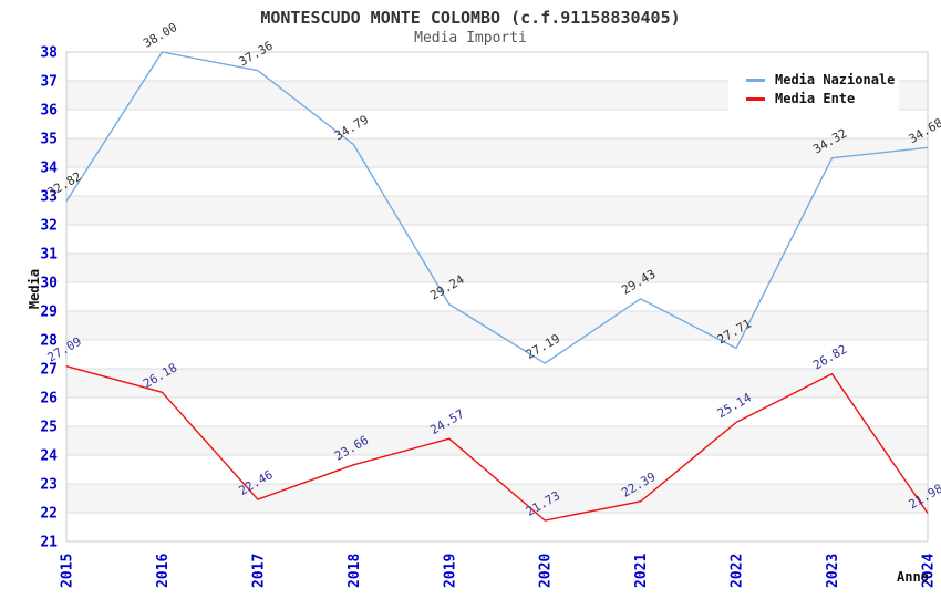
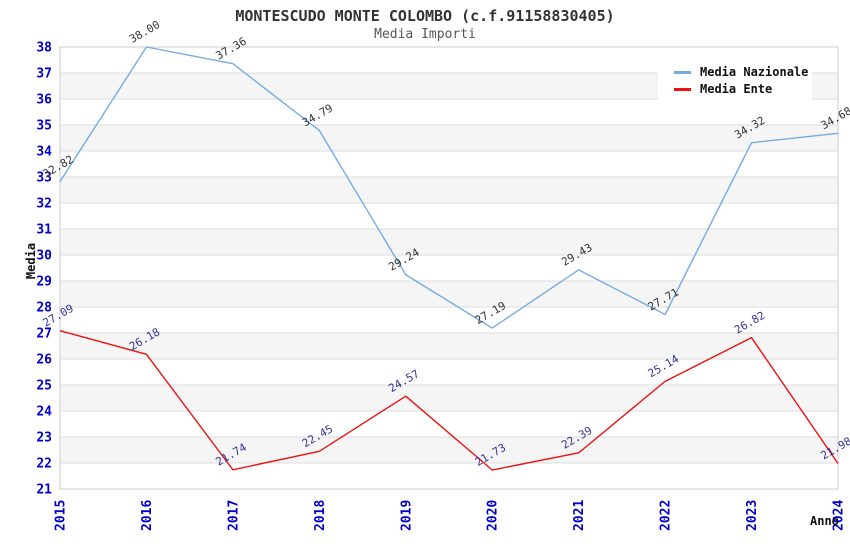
Media Ente/2017: 22.46 -> 21.74
Media Ente/2018: 23.66 -> 22.45
